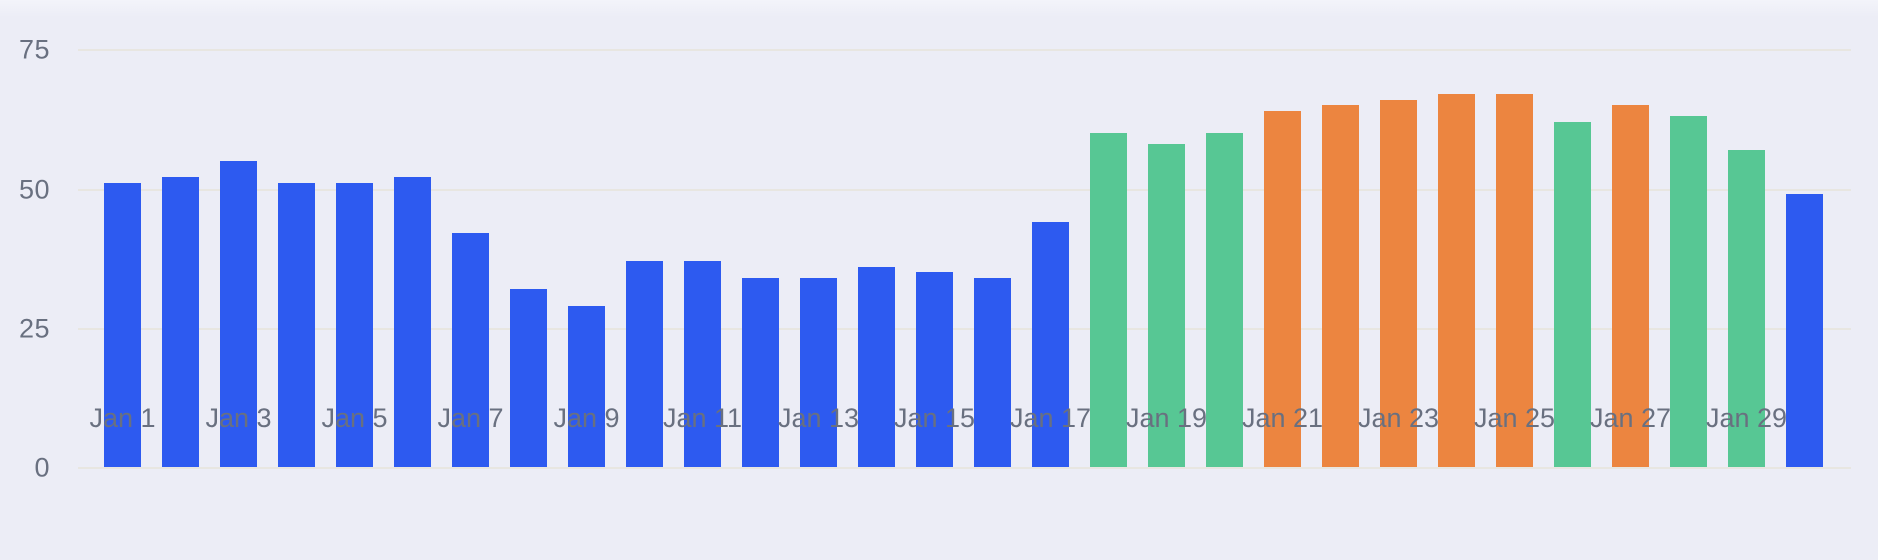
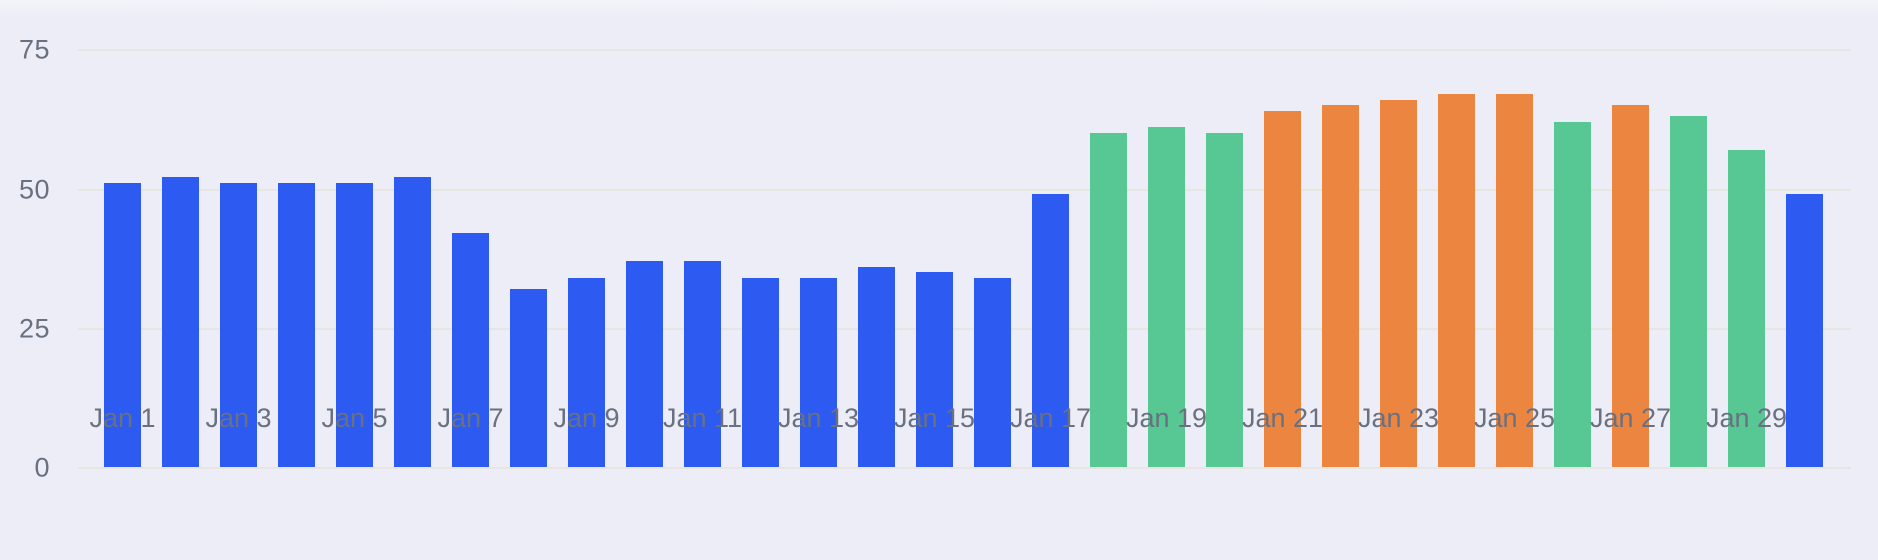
Jan 3: 55 -> 51
Jan 9: 29 -> 34
Jan 17: 44 -> 49
Jan 19: 58 -> 61
